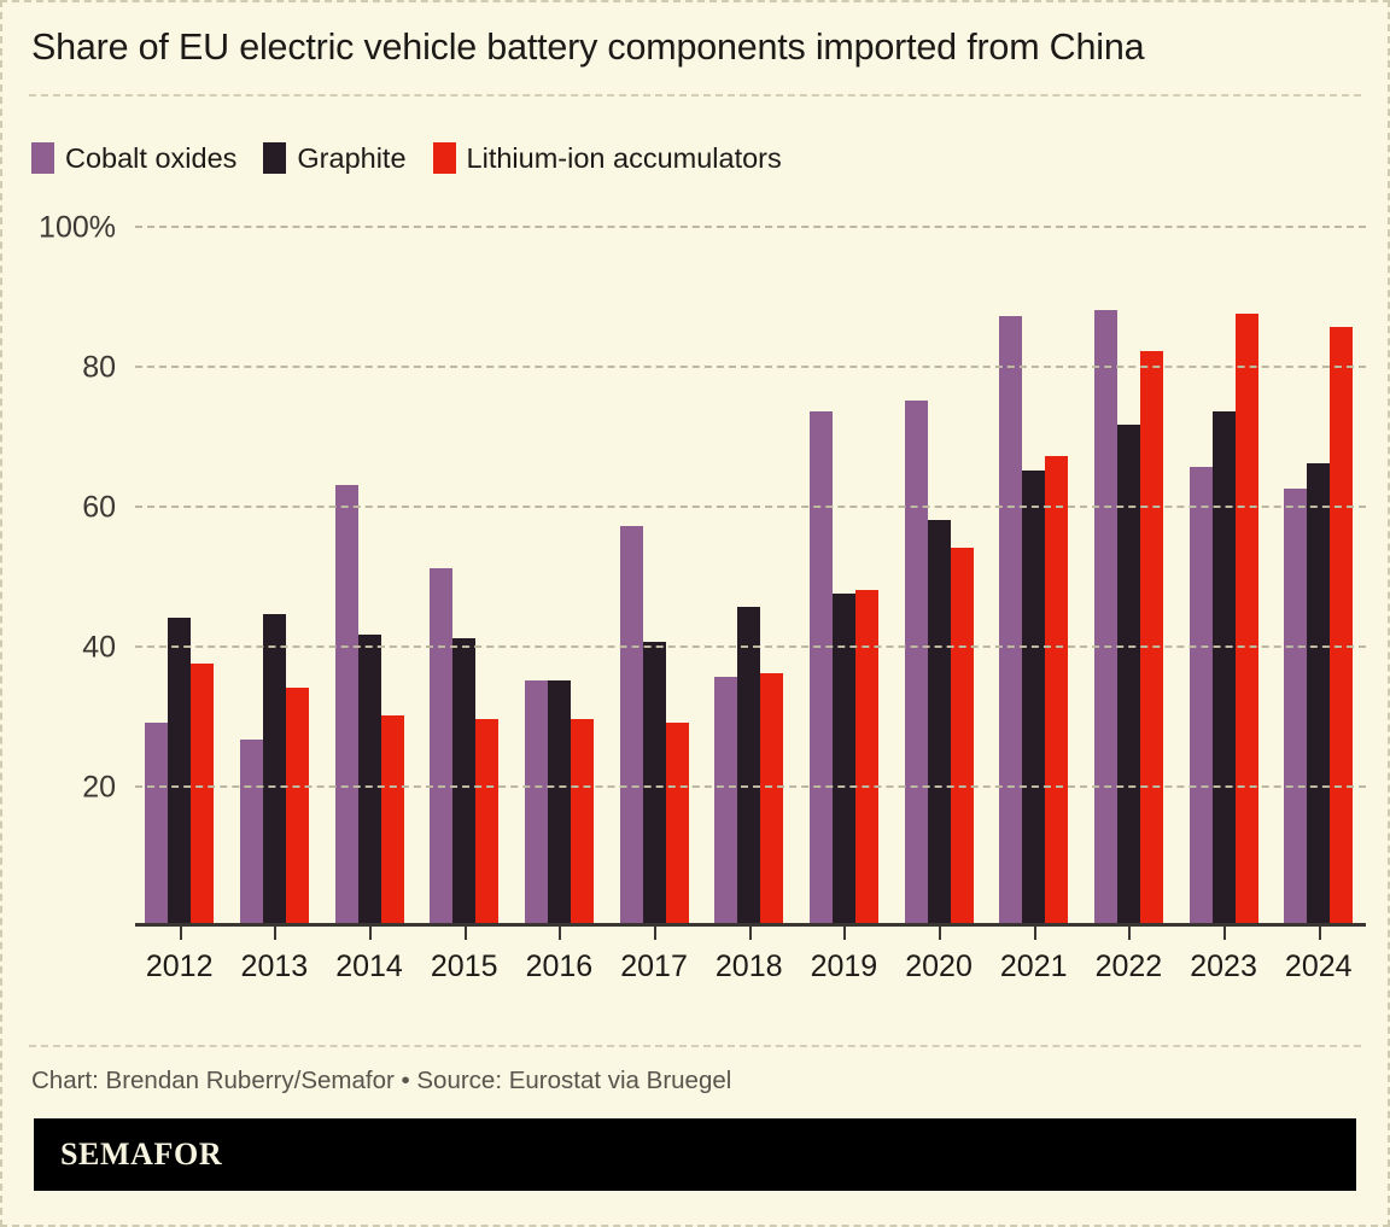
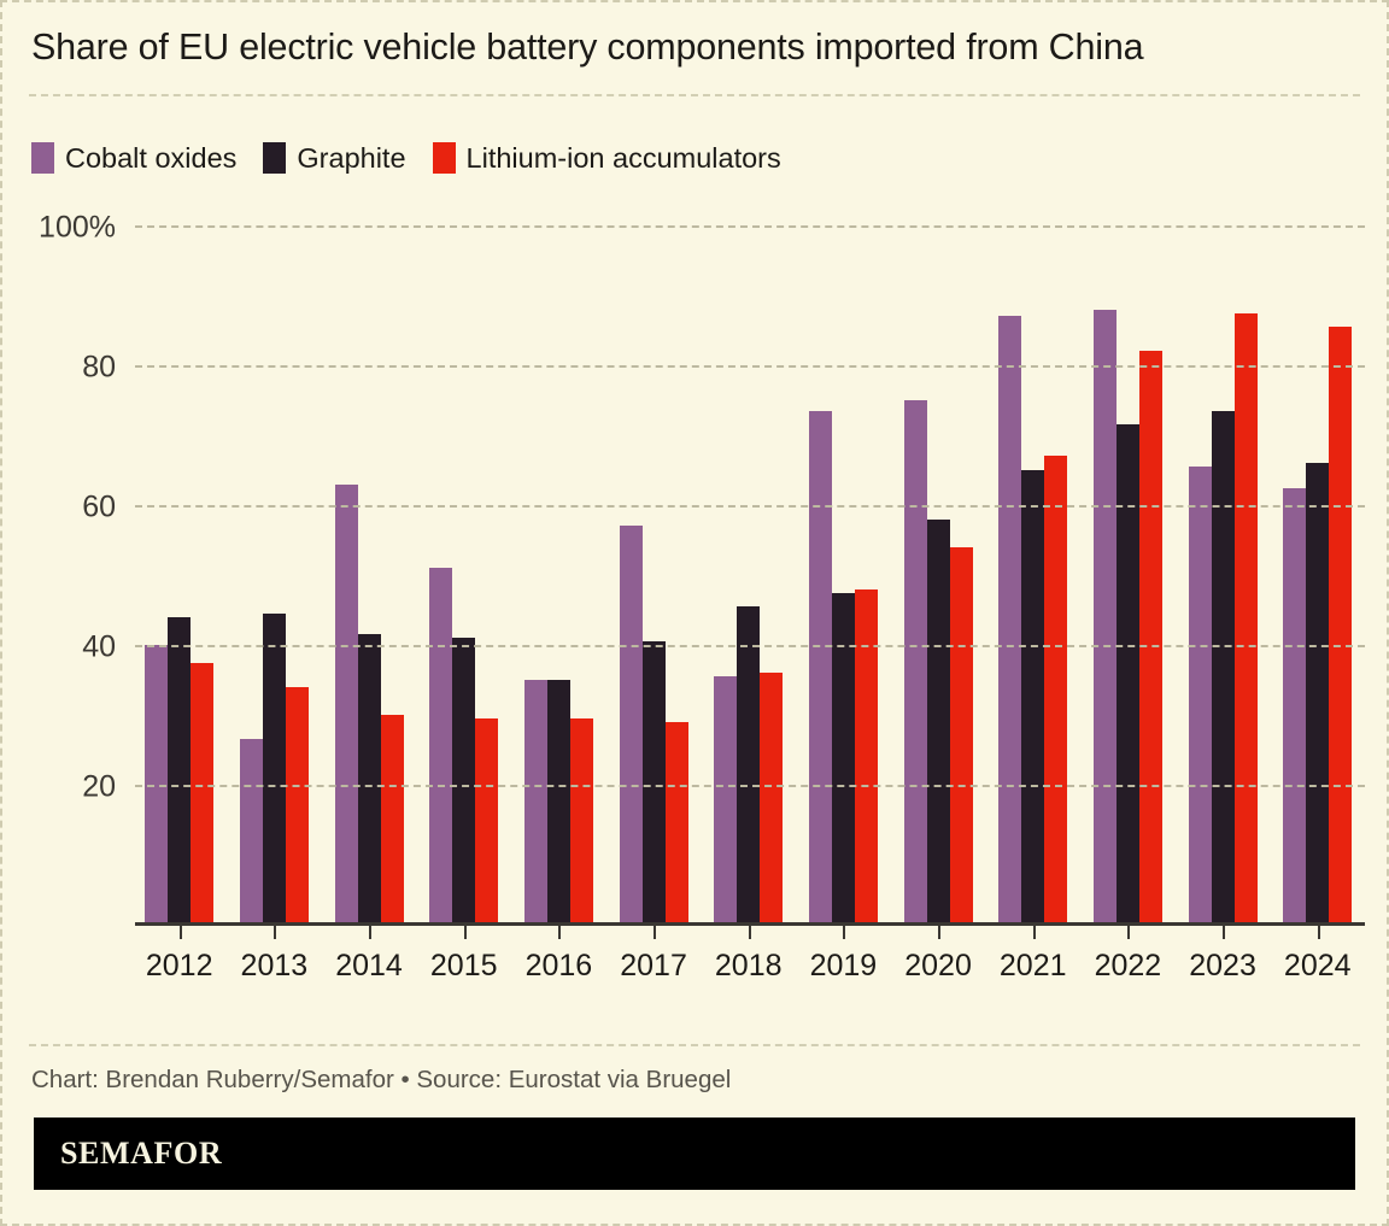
Cobalt oxides/2012: 29% -> 40%
